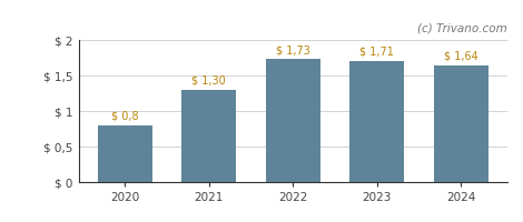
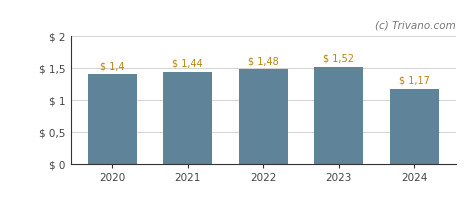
2020: 0,8 -> 1,4
2021: 1,30 -> 1,44
2022: 1,73 -> 1,48
2023: 1,71 -> 1,52
2024: 1,64 -> 1,17
